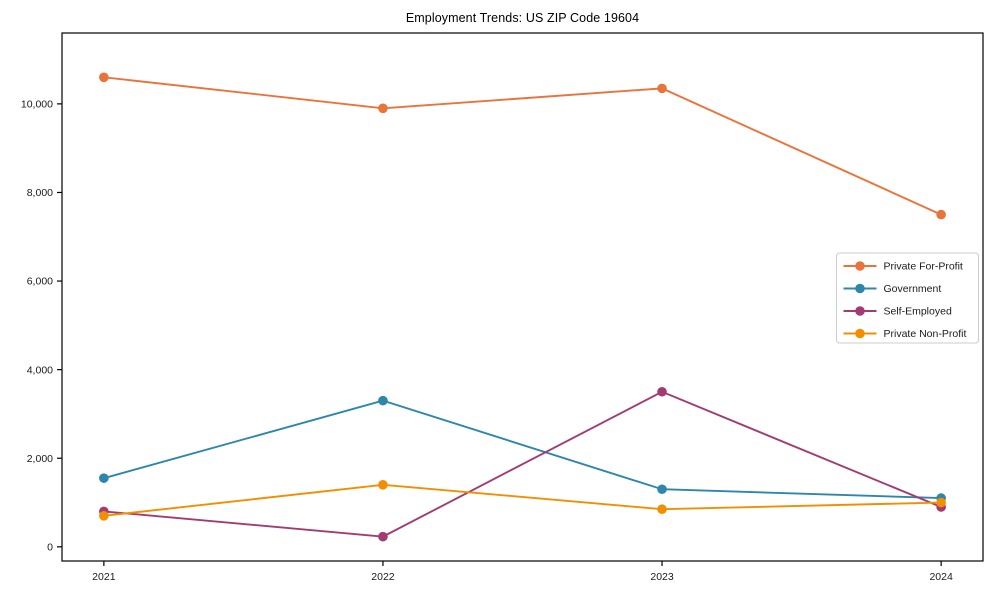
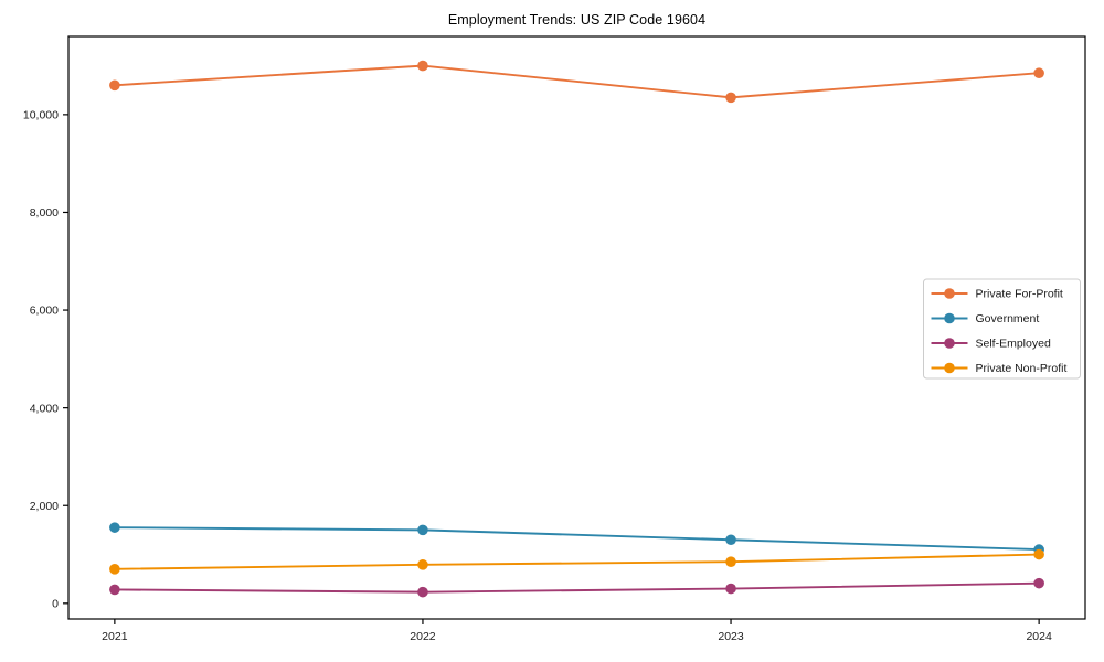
Self-Employed/2021: 800 -> 300
Private For-Profit/2022: 9900 -> 11000
Government/2022: 3300 -> 1500
Private Non-Profit/2022: 1400 -> 800
Self-Employed/2023: 3500 -> 300
Private For-Profit/2024: 7500 -> 10800
Self-Employed/2024: 900 -> 400
